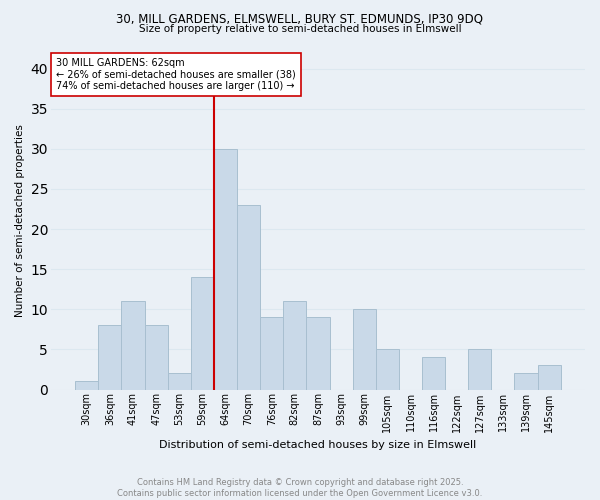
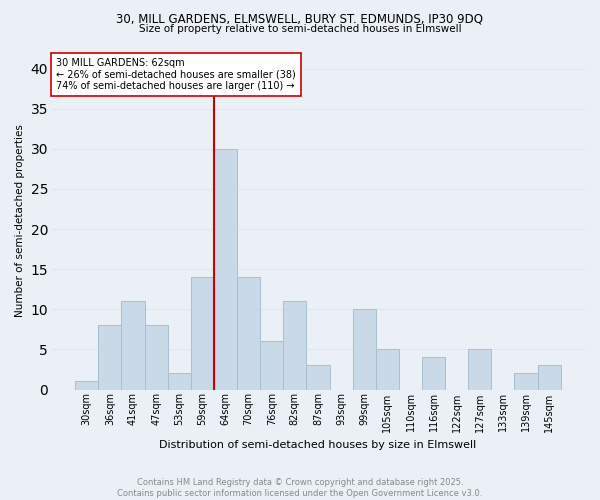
70sqm: 23 -> 14
76sqm: 9 -> 6
87sqm: 9 -> 3
